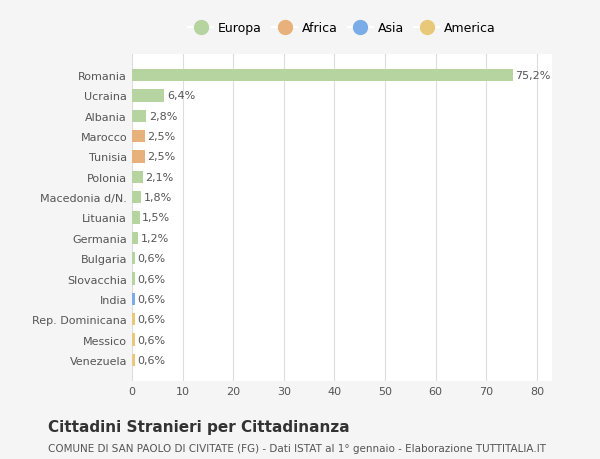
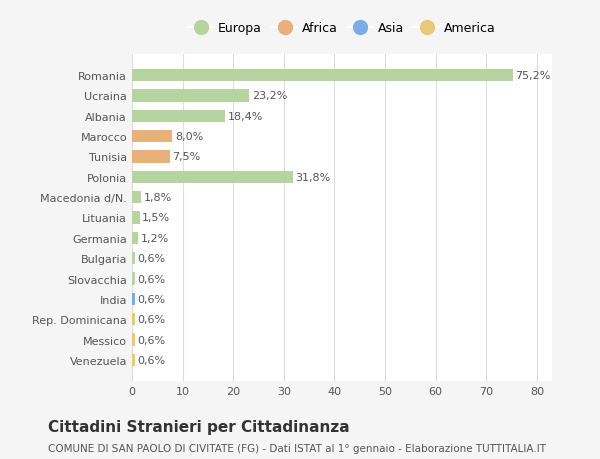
Ucraina: 6,4% -> 23,2%
Albania: 2,8% -> 18,4%
Marocco: 2,5% -> 8,0%
Tunisia: 2,5% -> 7,5%
Polonia: 2,1% -> 31,8%
